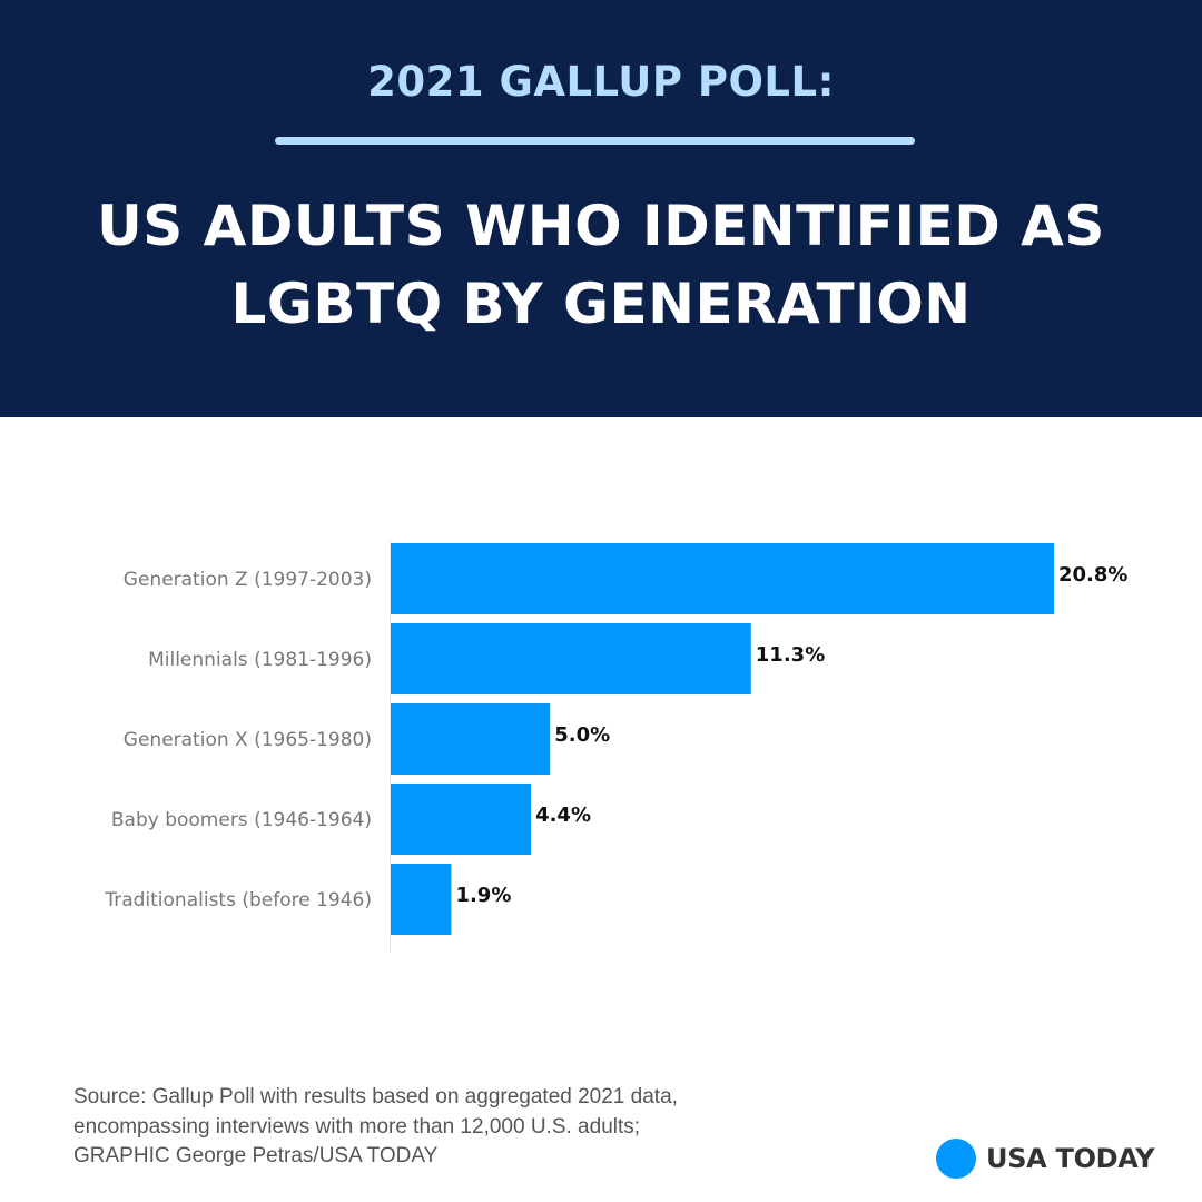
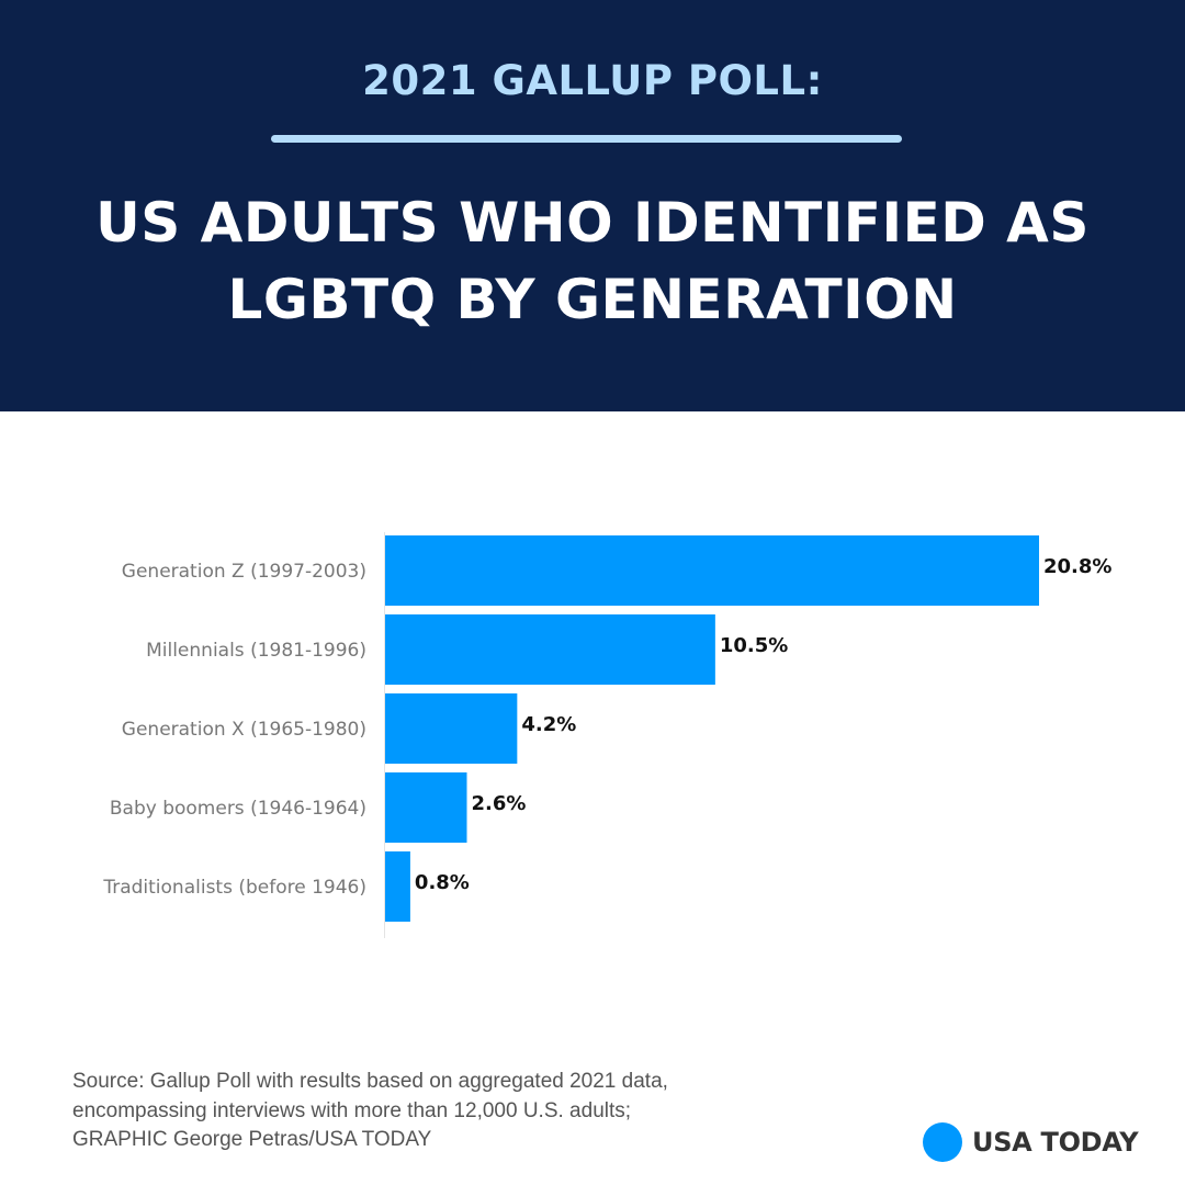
Millennials (1981-1996): 11.3% -> 10.5%
Generation X (1965-1980): 5.0% -> 4.2%
Baby boomers (1946-1964): 4.4% -> 2.6%
Traditionalists (before 1946): 1.9% -> 0.8%
